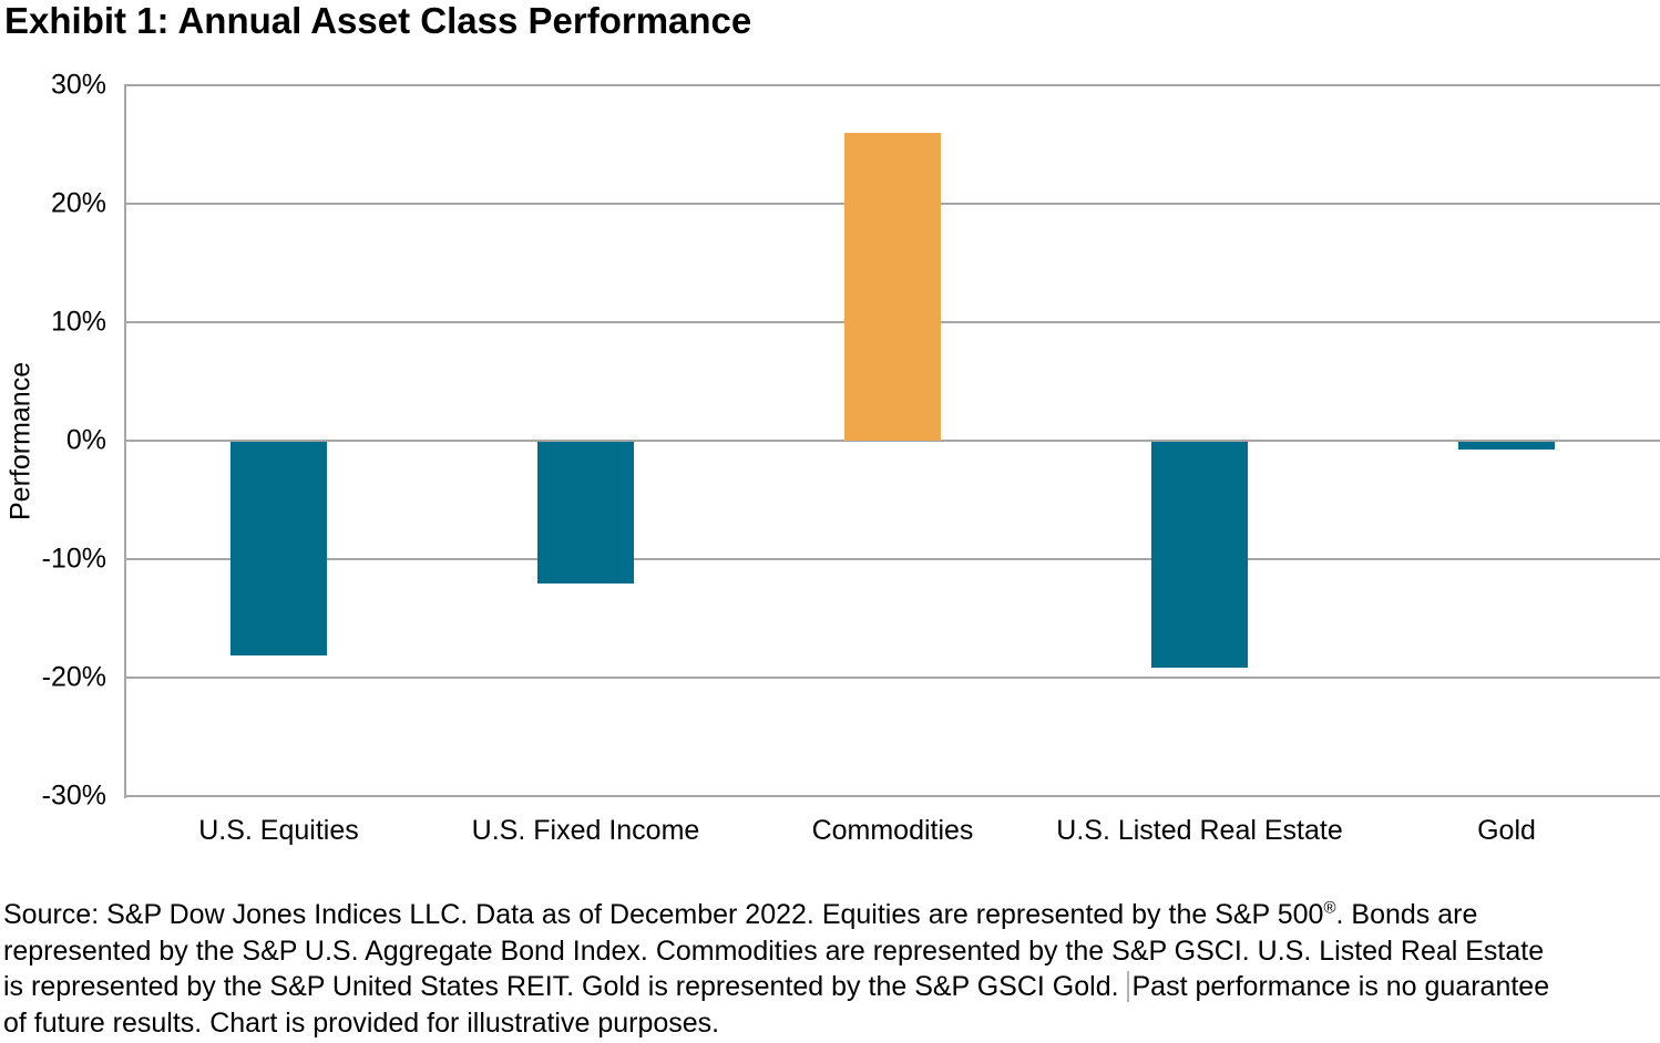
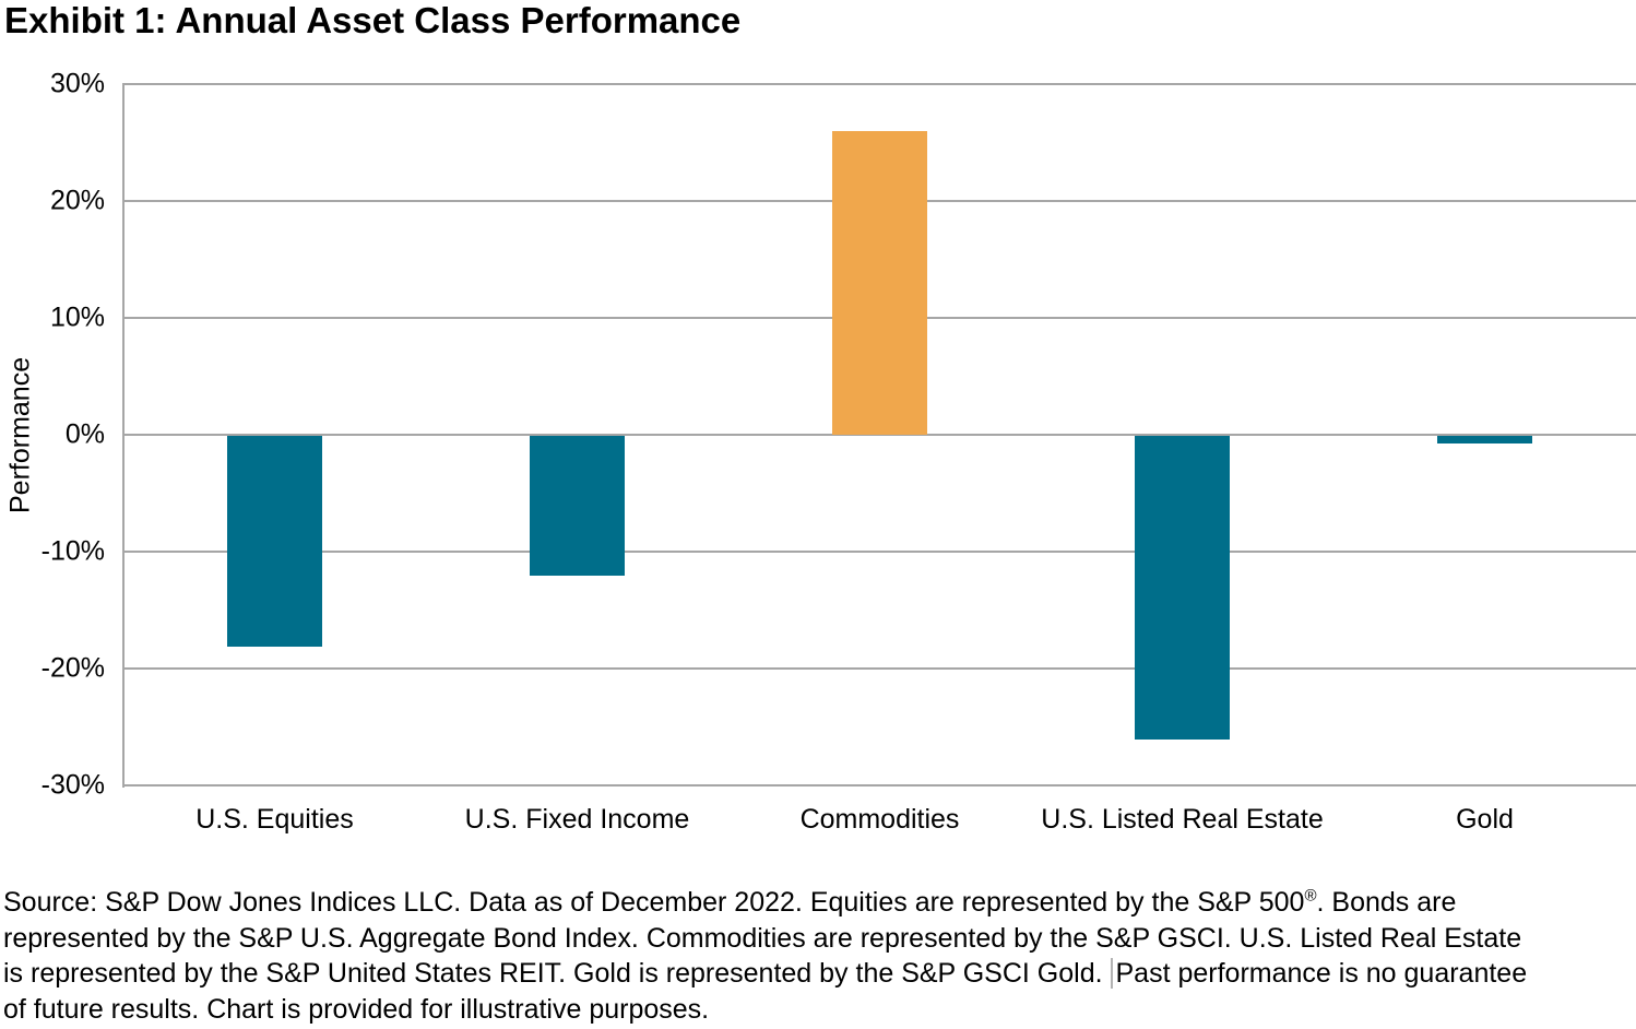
U.S. Listed Real Estate: -19.1% -> -26.0%
